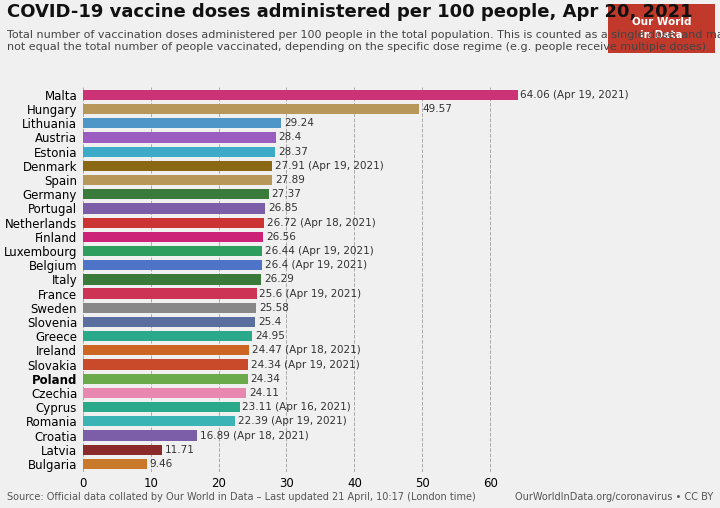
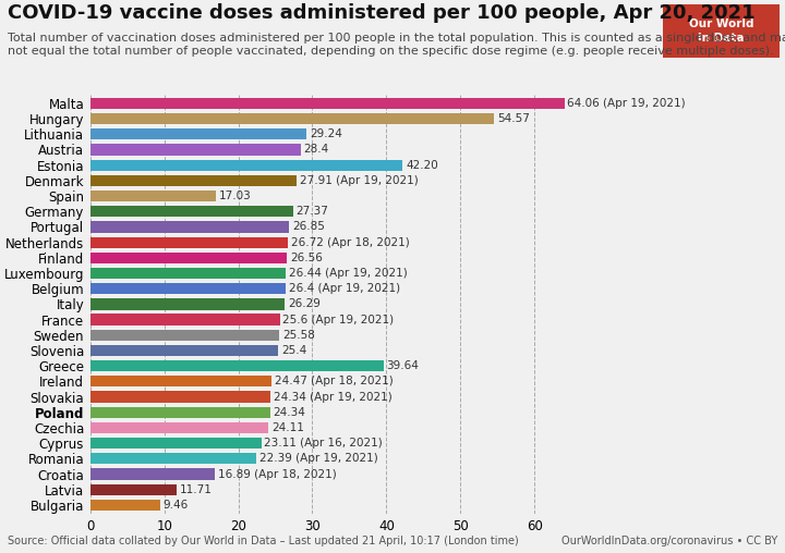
Hungary: 49.57 -> 54.57
Estonia: 28.37 -> 42.20
Spain: 27.89 -> 17.03
Greece: 24.95 -> 39.64
